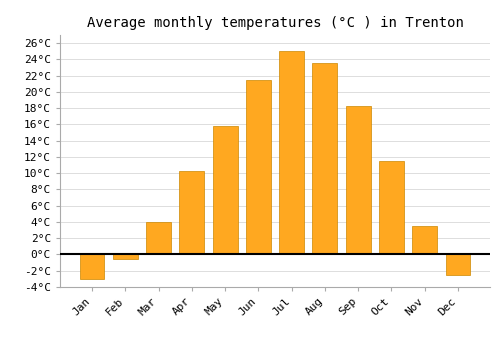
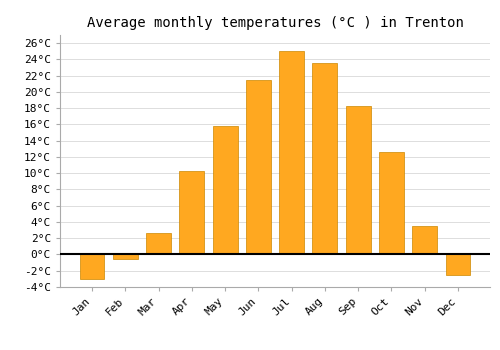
Mar: 4.0°C -> 2.6°C
Oct: 11.5°C -> 12.6°C
